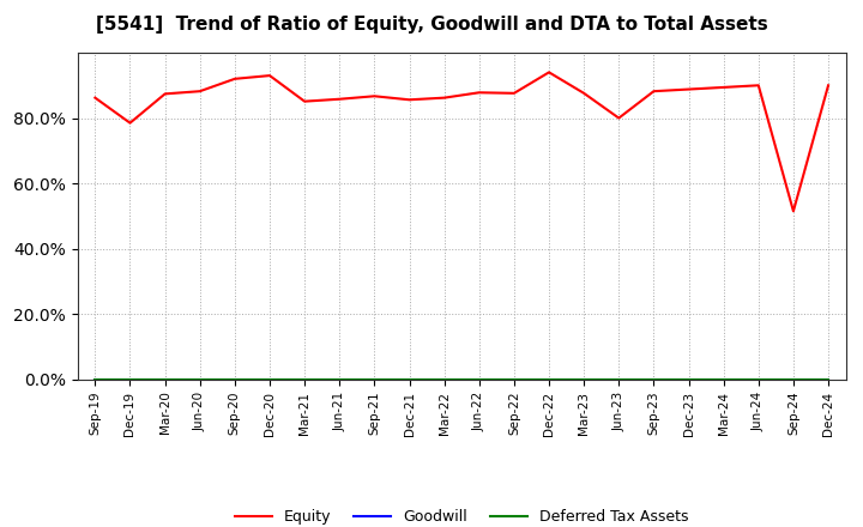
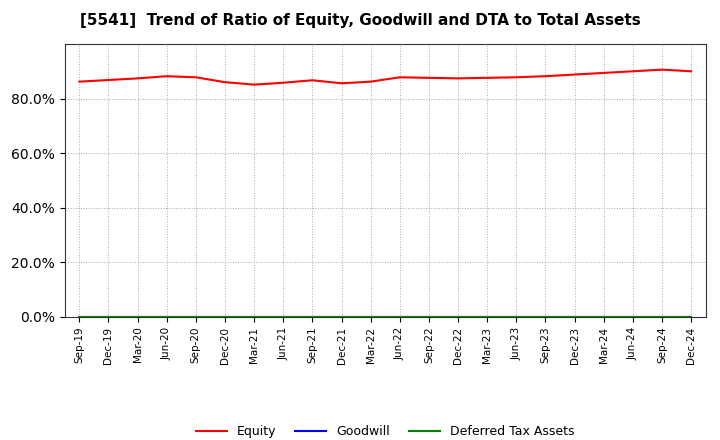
Equity/Dec-19: 78.5% -> 86.8%
Equity/Sep-20: 92.0% -> 87.8%
Equity/Dec-20: 93.0% -> 86.0%
Equity/Dec-22: 94.0% -> 87.4%
Equity/Jun-23: 80.0% -> 87.8%
Equity/Sep-24: 51.5% -> 90.6%
